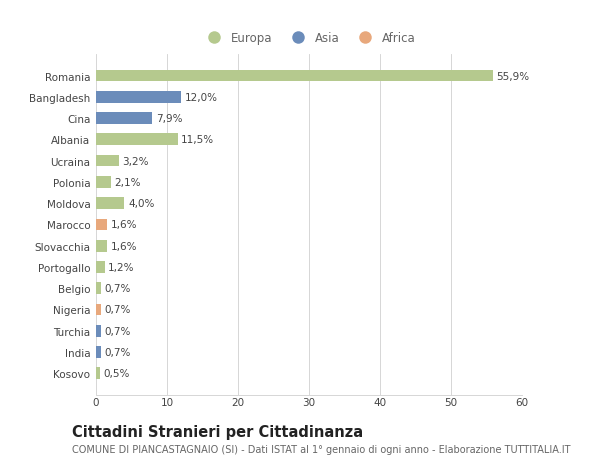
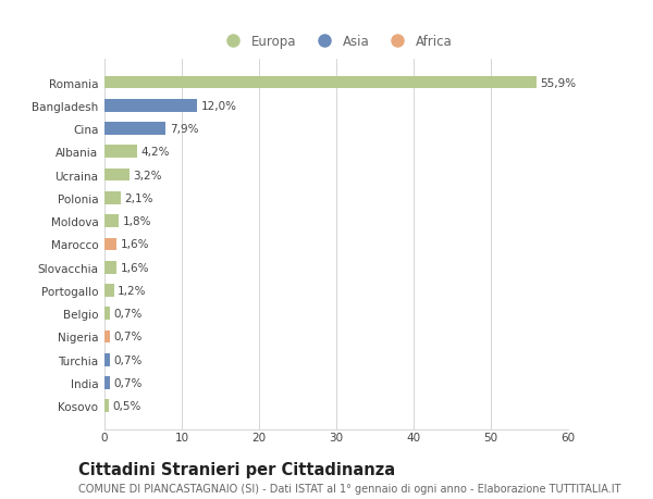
Albania: 11,5% -> 4,2%
Moldova: 4,0% -> 1,8%
